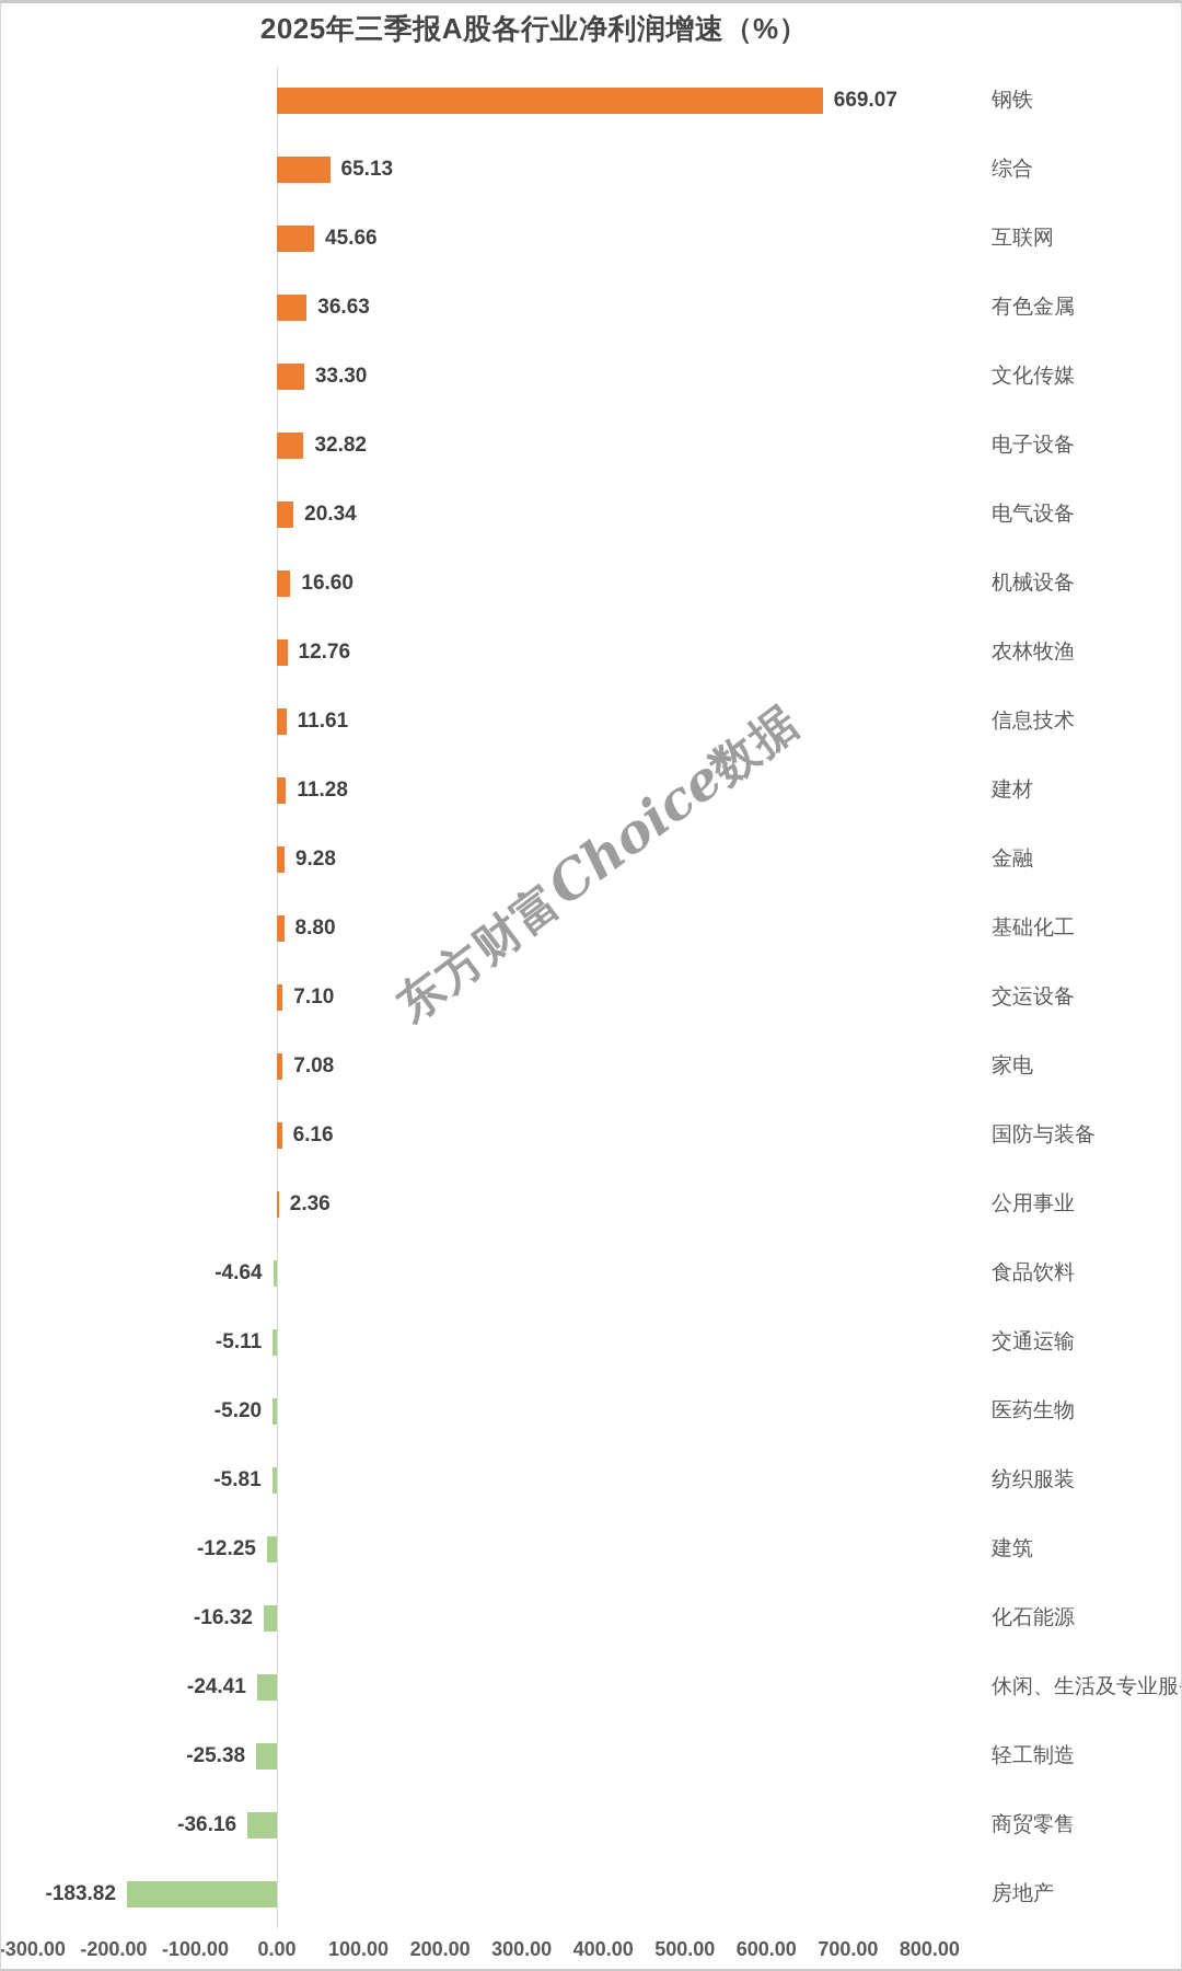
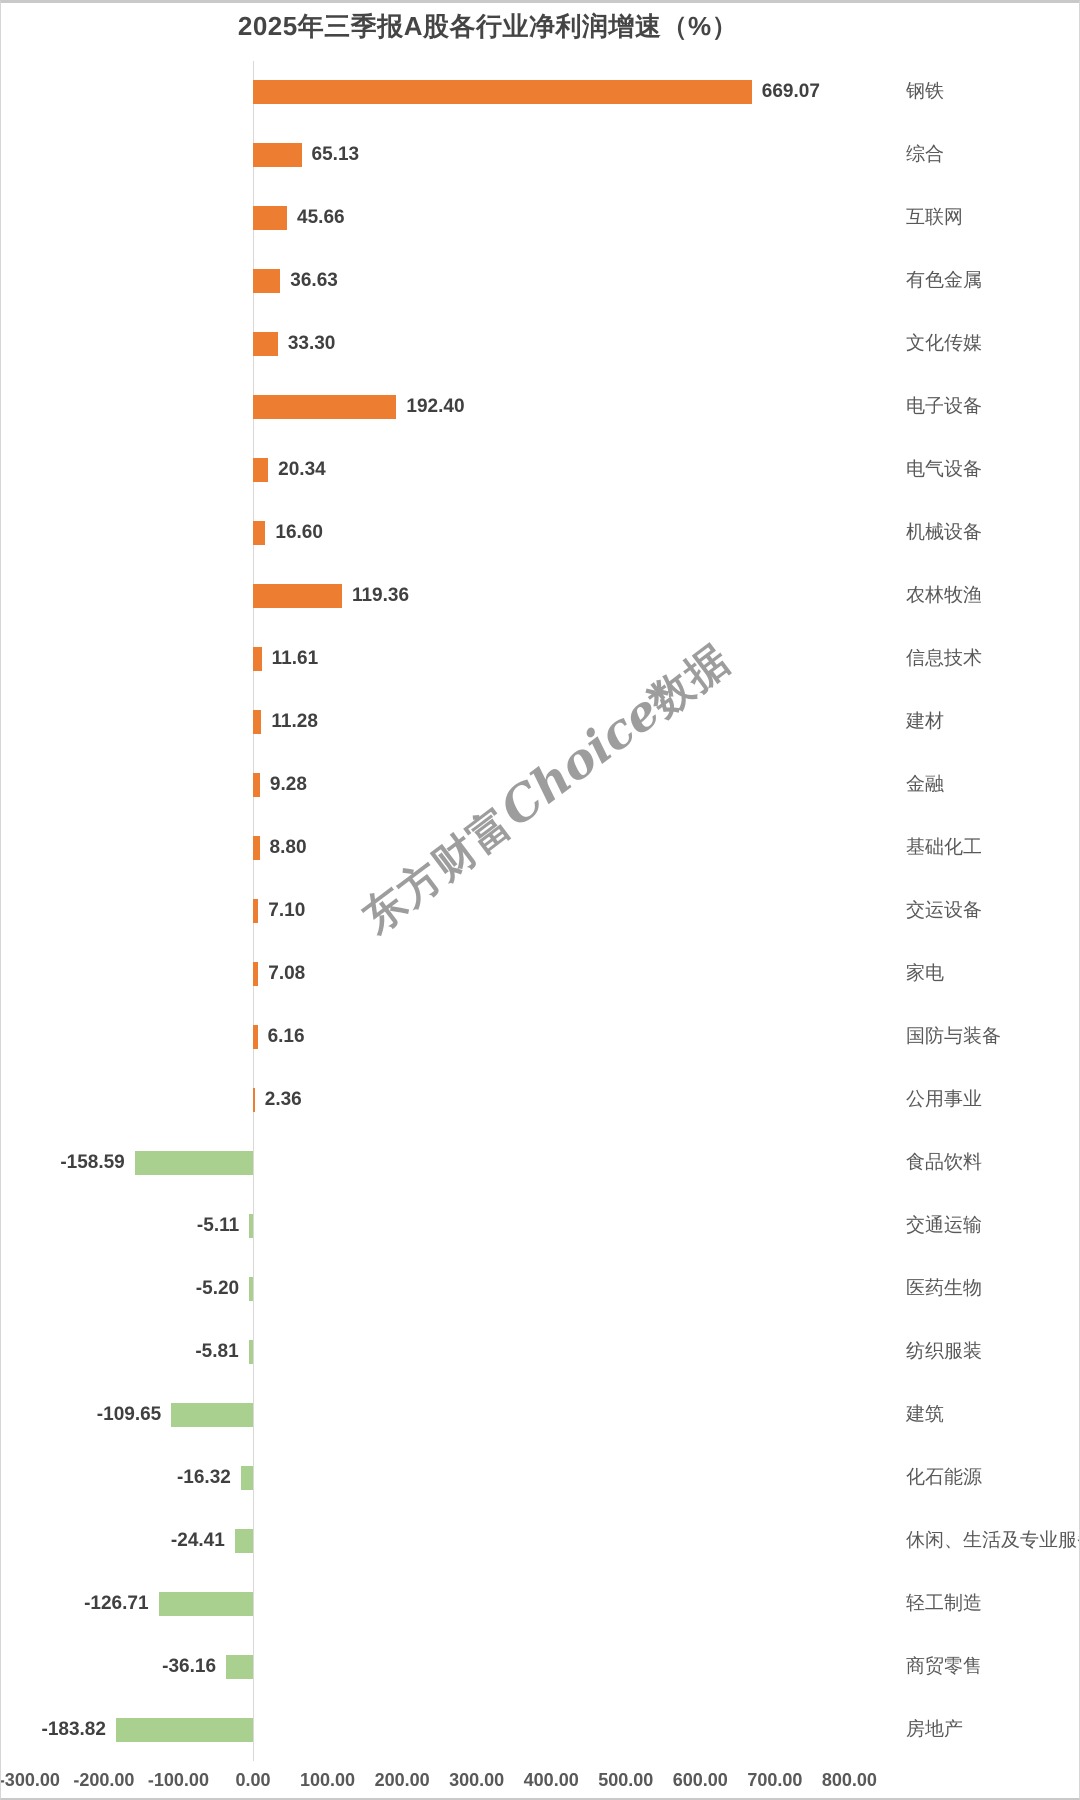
电子设备: 32.82 -> 192.40
农林牧渔: 12.76 -> 119.36
食品饮料: -4.64 -> -158.59
建筑: -12.25 -> -109.65
轻工制造: -25.38 -> -126.71
